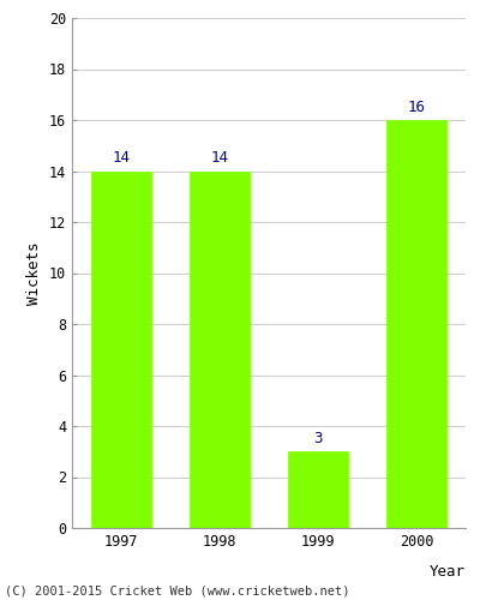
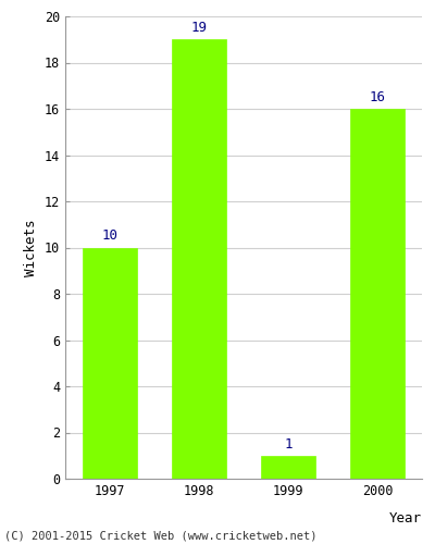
1997: 14 -> 10
1998: 14 -> 19
1999: 3 -> 1
